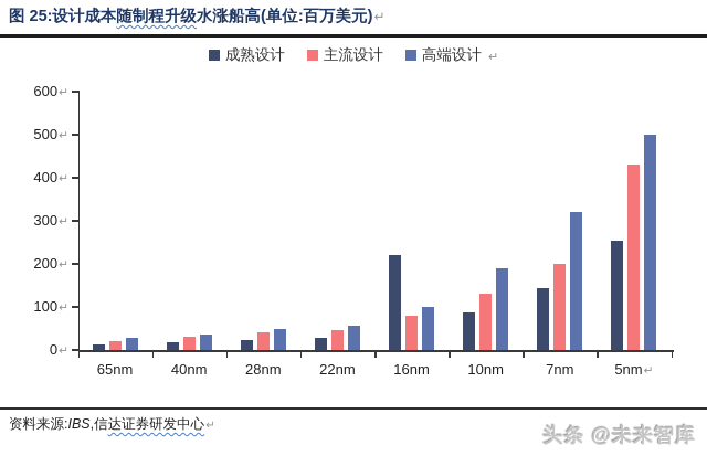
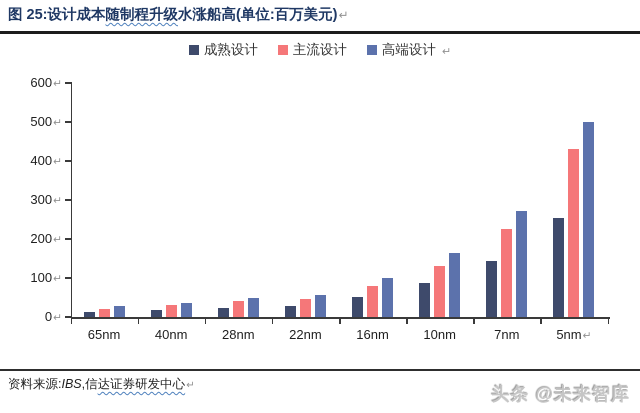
成熟设计/16nm: 220 -> 50
高端设计/10nm: 190 -> 160
主流设计/7nm: 200 -> 220
高端设计/7nm: 320 -> 270
